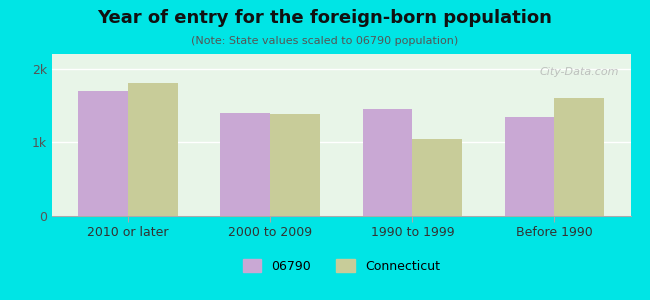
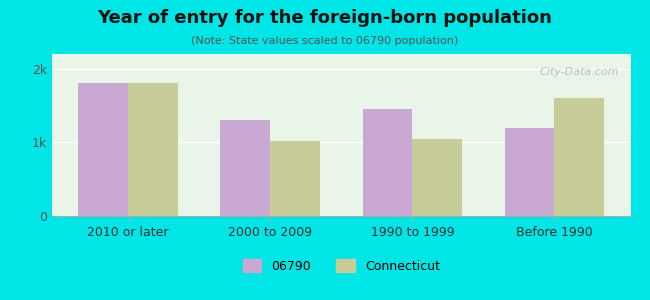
06790/2010 or later: 1.70k -> 1.80k
06790/2000 to 2009: 1.40k -> 1.30k
Connecticut/2000 to 2009: 1.38k -> 1.02k
06790/Before 1990: 1.35k -> 1.20k
